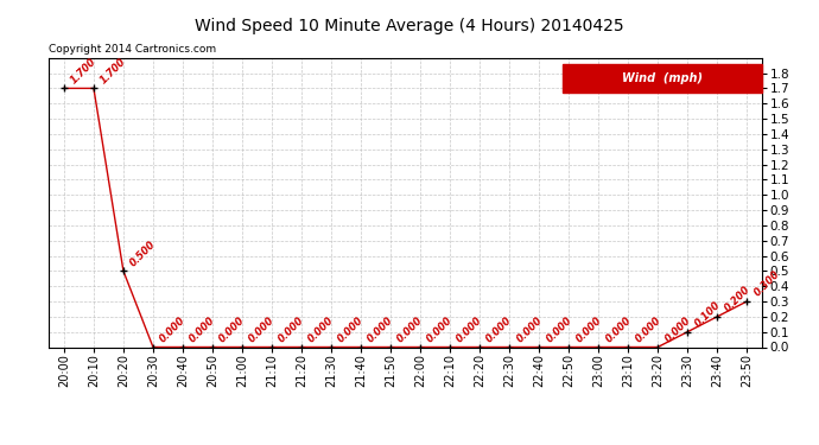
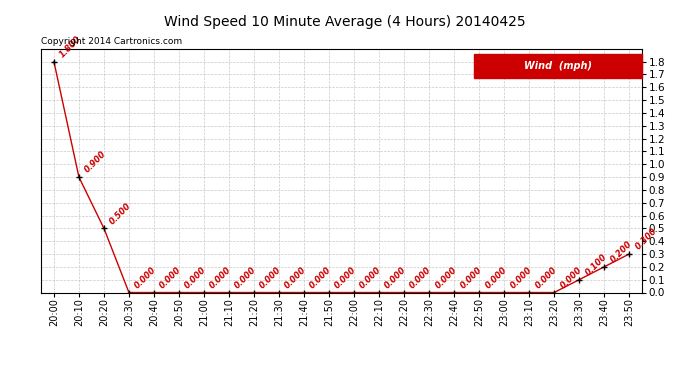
20:00: 1.7 -> 1.8
20:10: 1.700 -> 0.900
